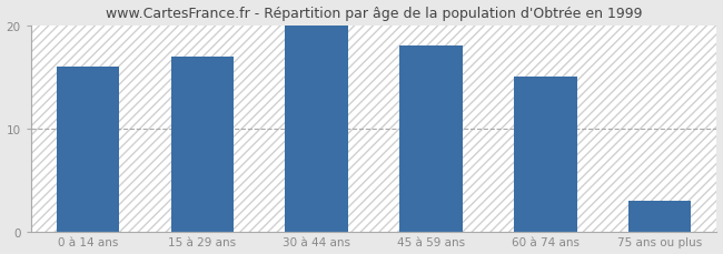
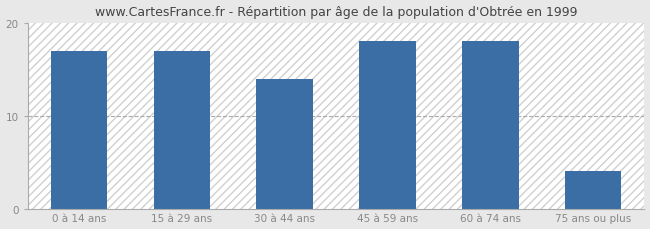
0 à 14 ans: 16 -> 17
30 à 44 ans: 20 -> 14
60 à 74 ans: 15 -> 18
75 ans ou plus: 3 -> 4
